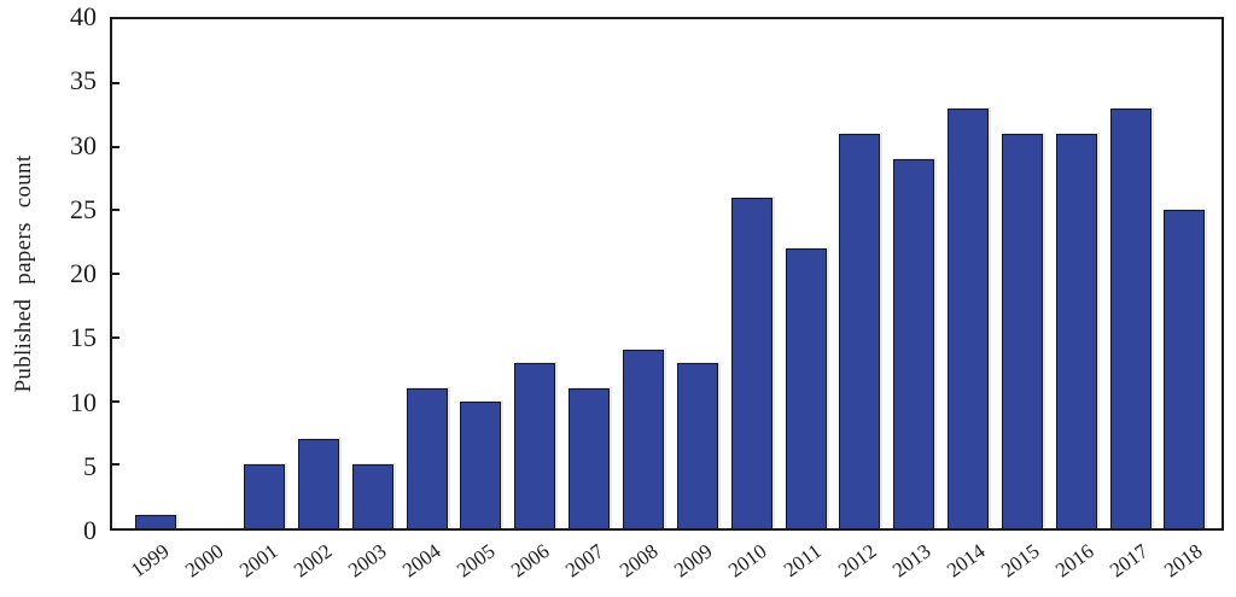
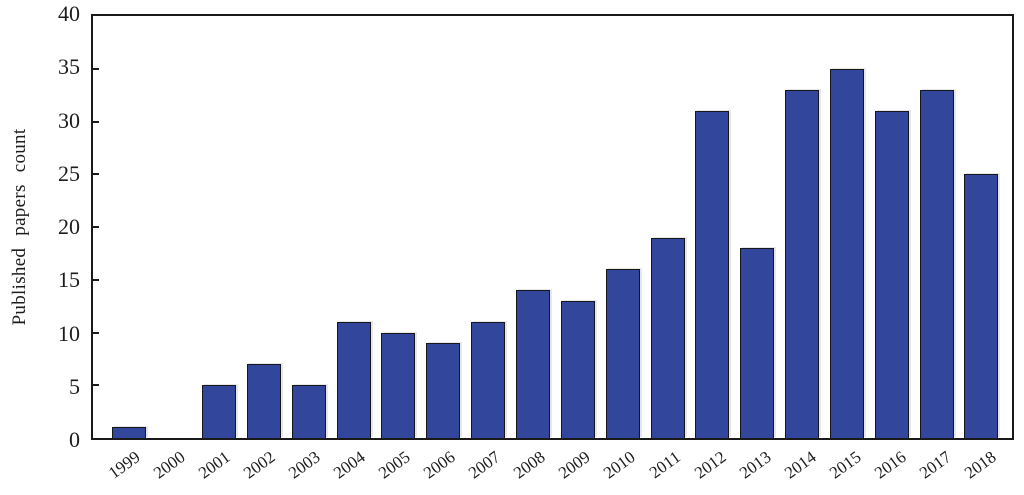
2006: 13 -> 9
2010: 26 -> 16
2011: 22 -> 19
2013: 29 -> 18
2015: 31 -> 35
